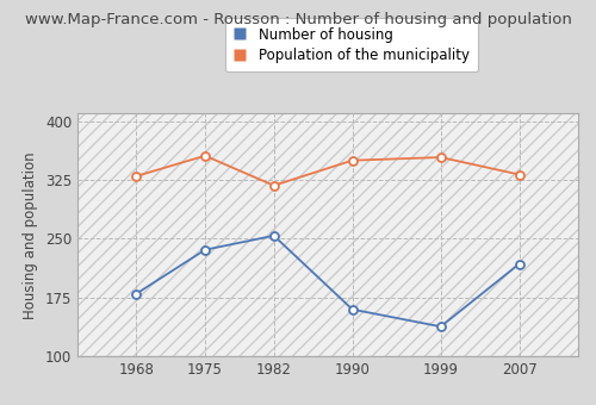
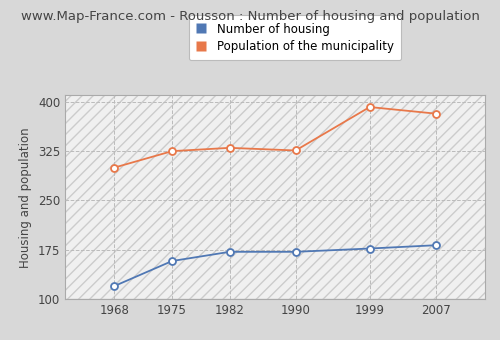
Number of housing/1968: 180 -> 120
Population of the municipality/1968: 330 -> 300
Number of housing/1975: 236 -> 158
Population of the municipality/1975: 356 -> 325
Number of housing/1982: 254 -> 172
Population of the municipality/1982: 318 -> 330
Number of housing/1990: 160 -> 172
Population of the municipality/1990: 350 -> 326
Number of housing/1999: 138 -> 177
Population of the municipality/1999: 354 -> 392
Number of housing/2007: 218 -> 182
Population of the municipality/2007: 332 -> 382
